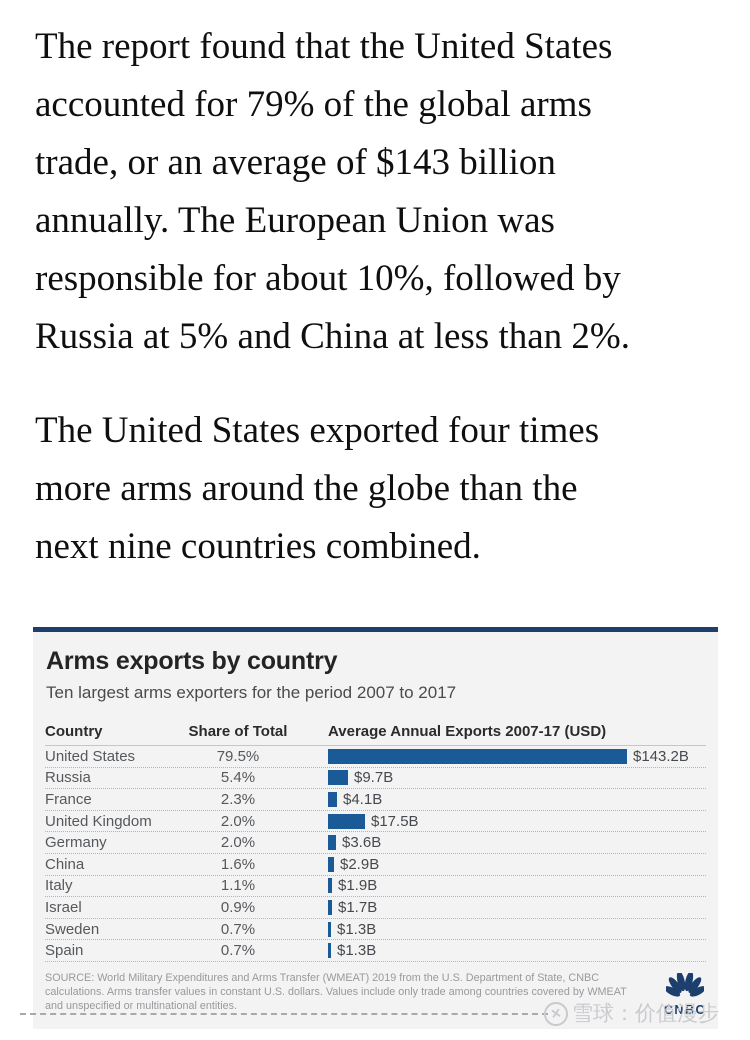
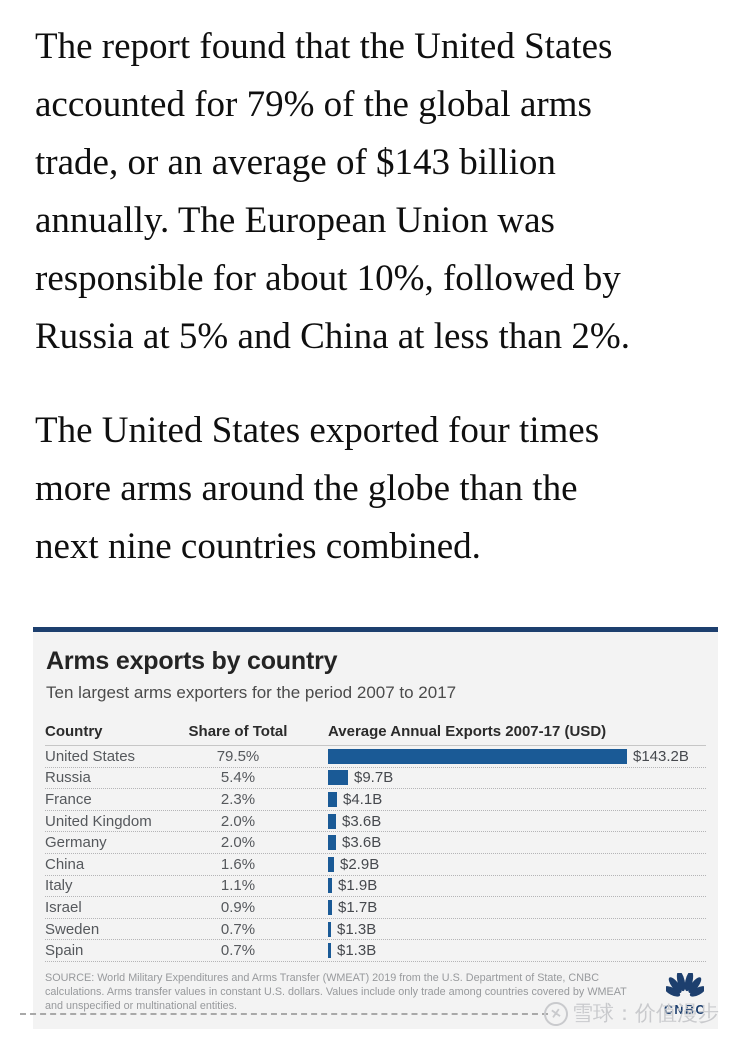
Average Annual Exports 2007-17 (USD)/United Kingdom: $17.5B -> $3.6B
